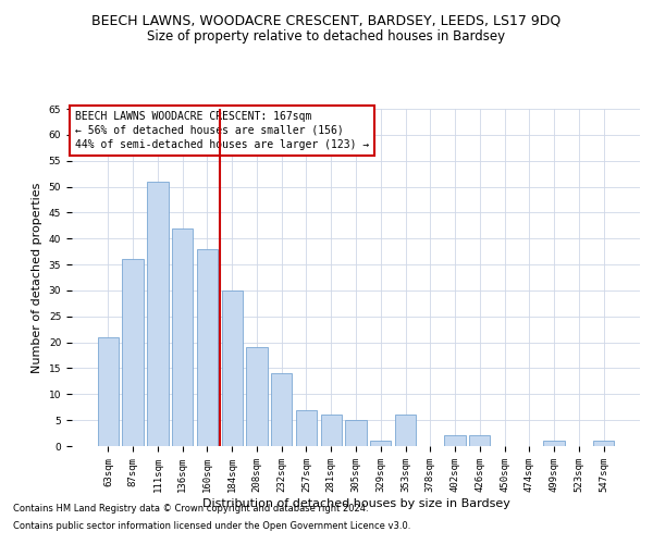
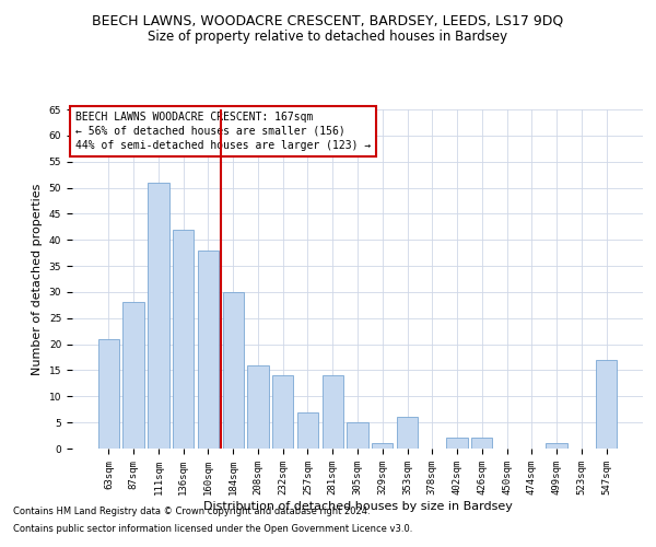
87sqm: 36 -> 28
208sqm: 19 -> 16
281sqm: 6 -> 14
547sqm: 1 -> 17
